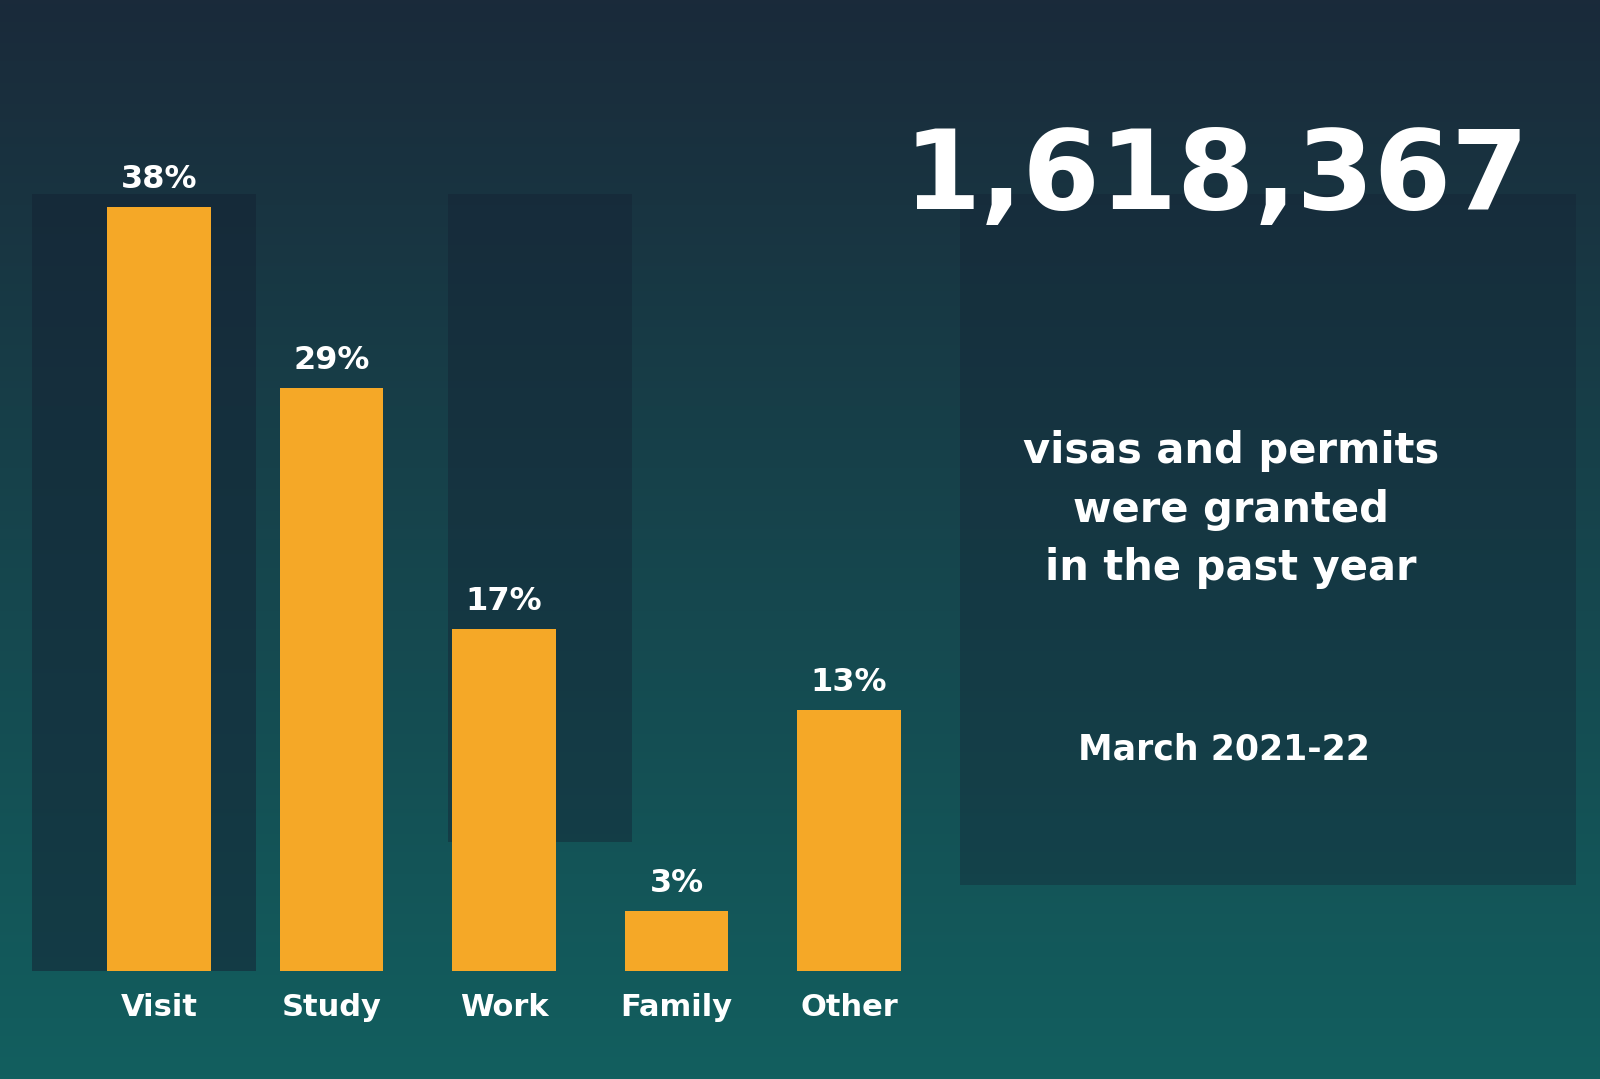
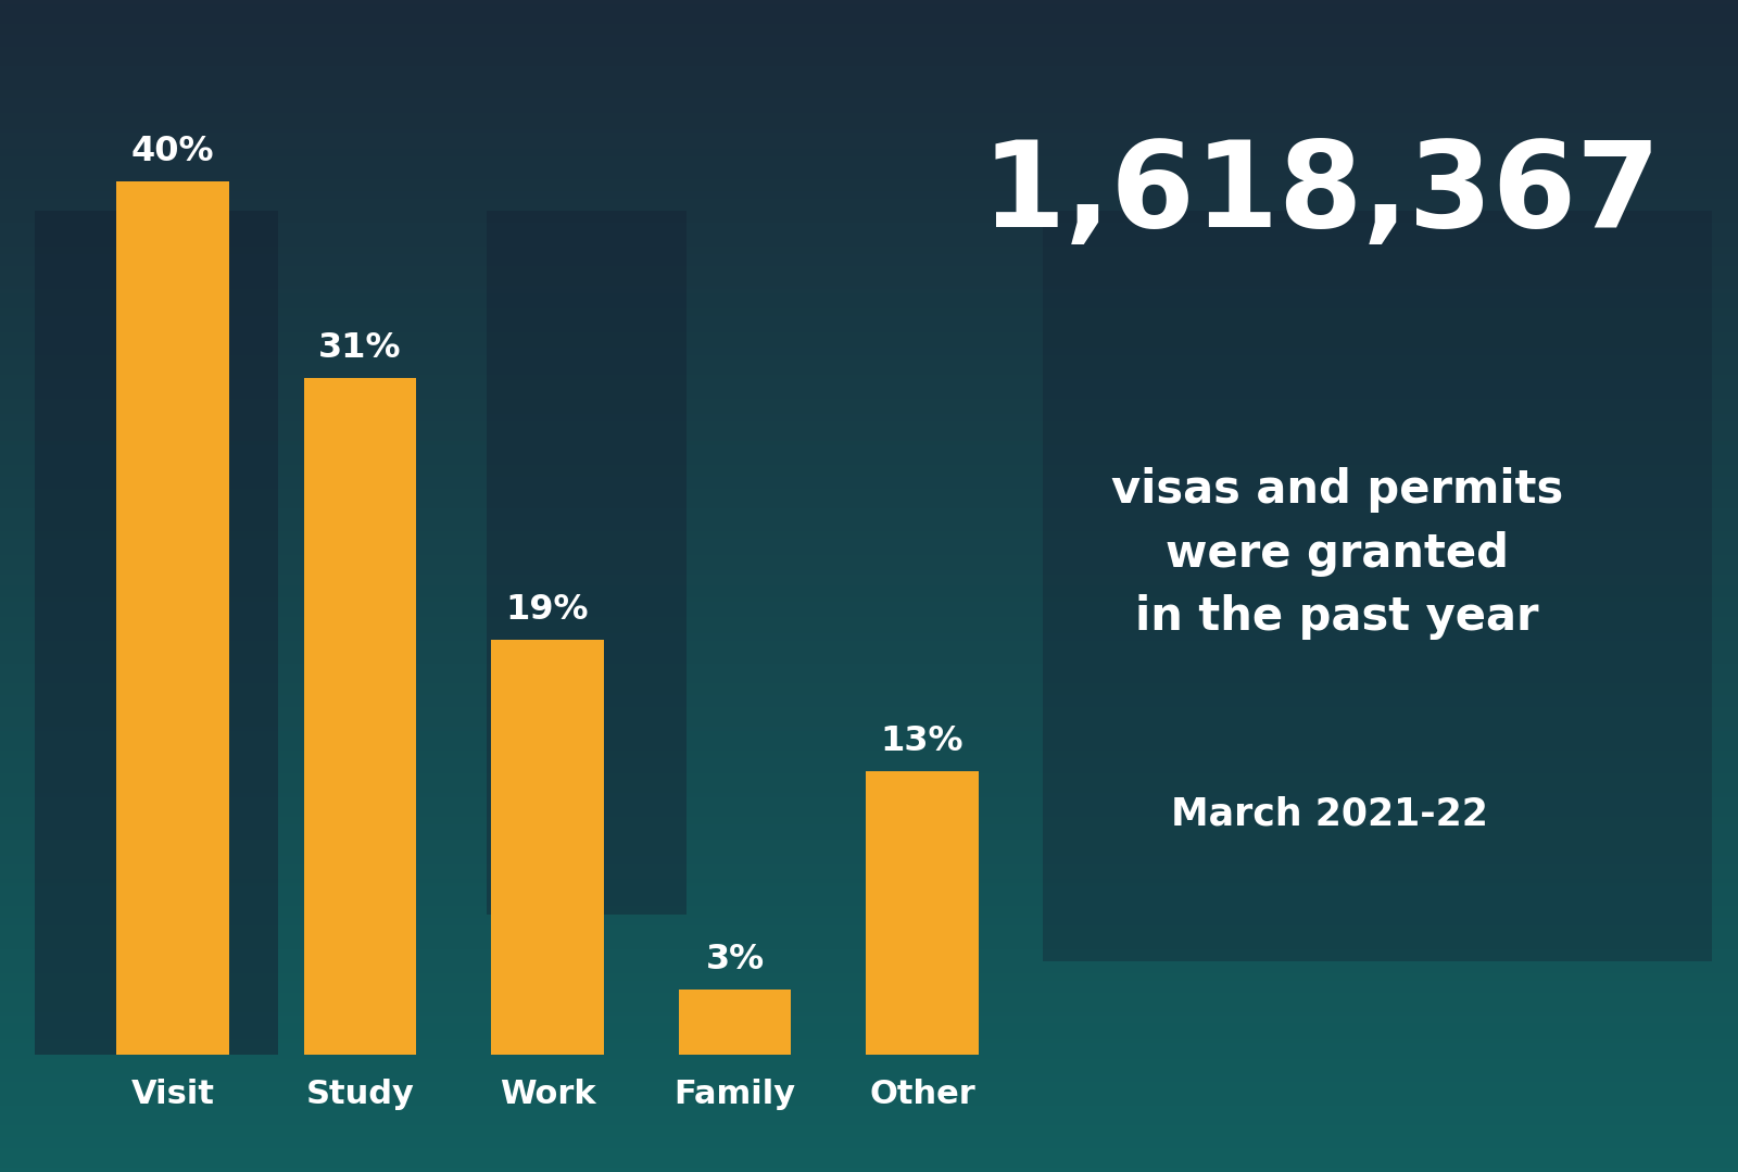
Visit: 38% -> 40%
Study: 29% -> 31%
Work: 17% -> 19%
